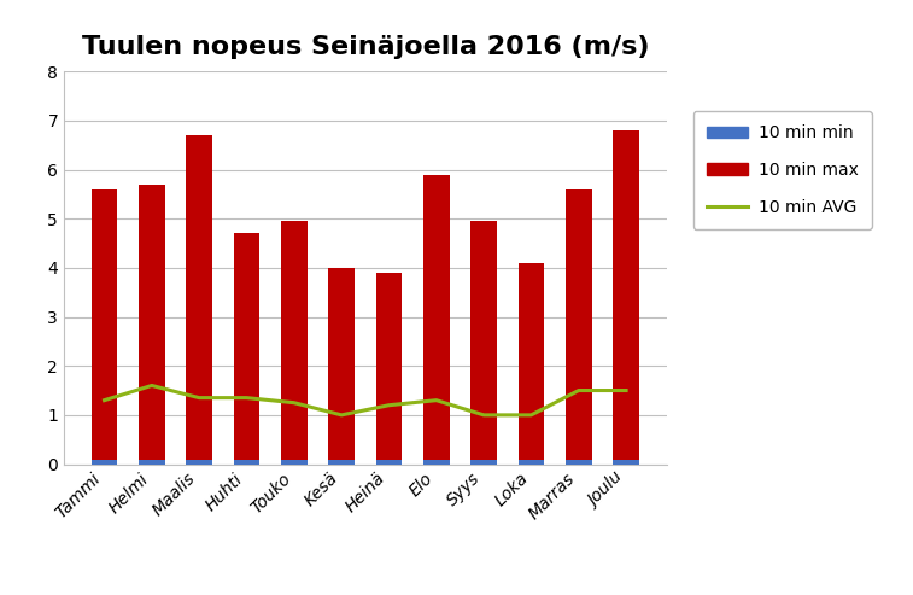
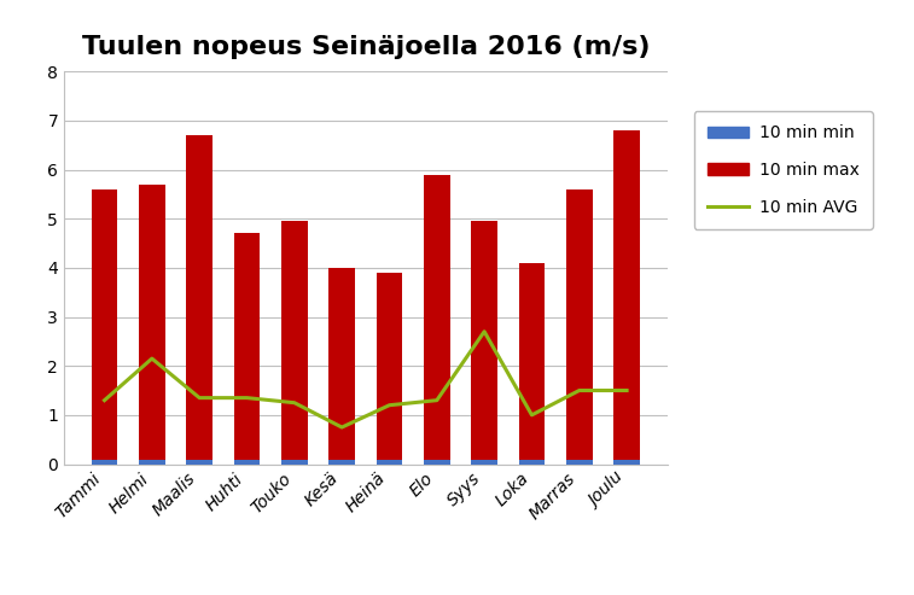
10 min AVG/Helmi: 1.60 -> 2.15
10 min AVG/Kesä: 1.00 -> 0.75
10 min AVG/Syys: 1.00 -> 2.70
